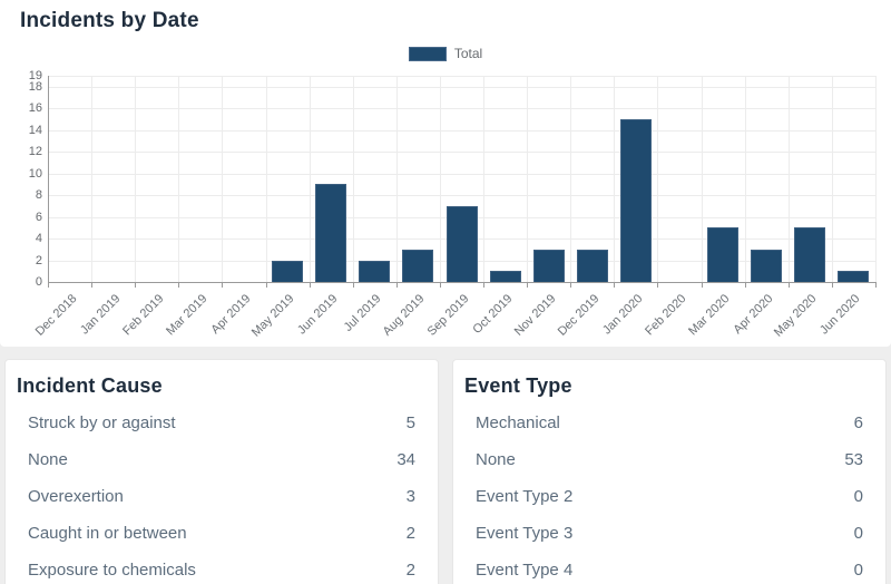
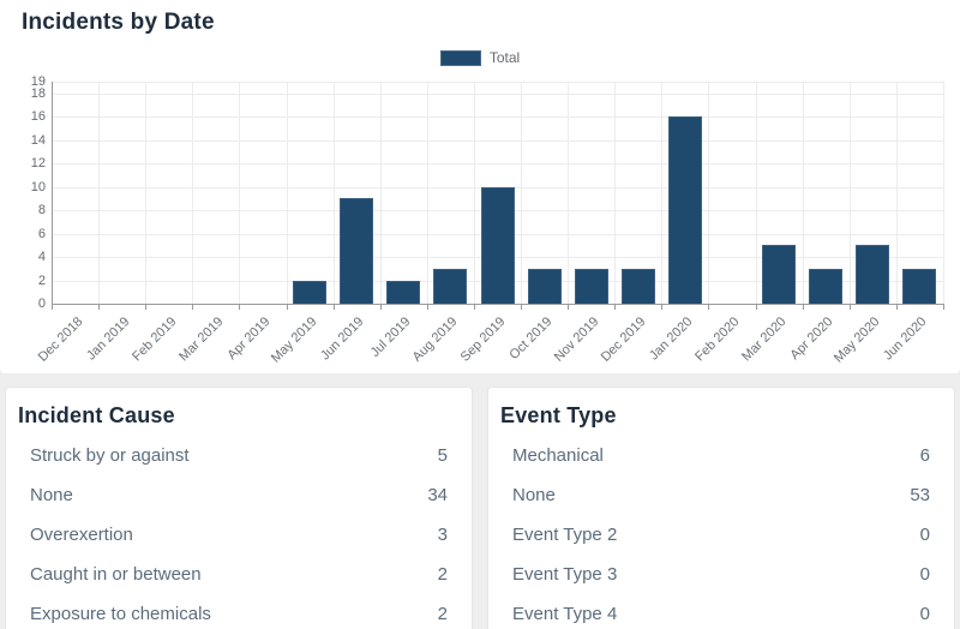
Sep 2019: 7 -> 10
Oct 2019: 1 -> 3
Jan 2020: 15 -> 16
Jun 2020: 1 -> 3
